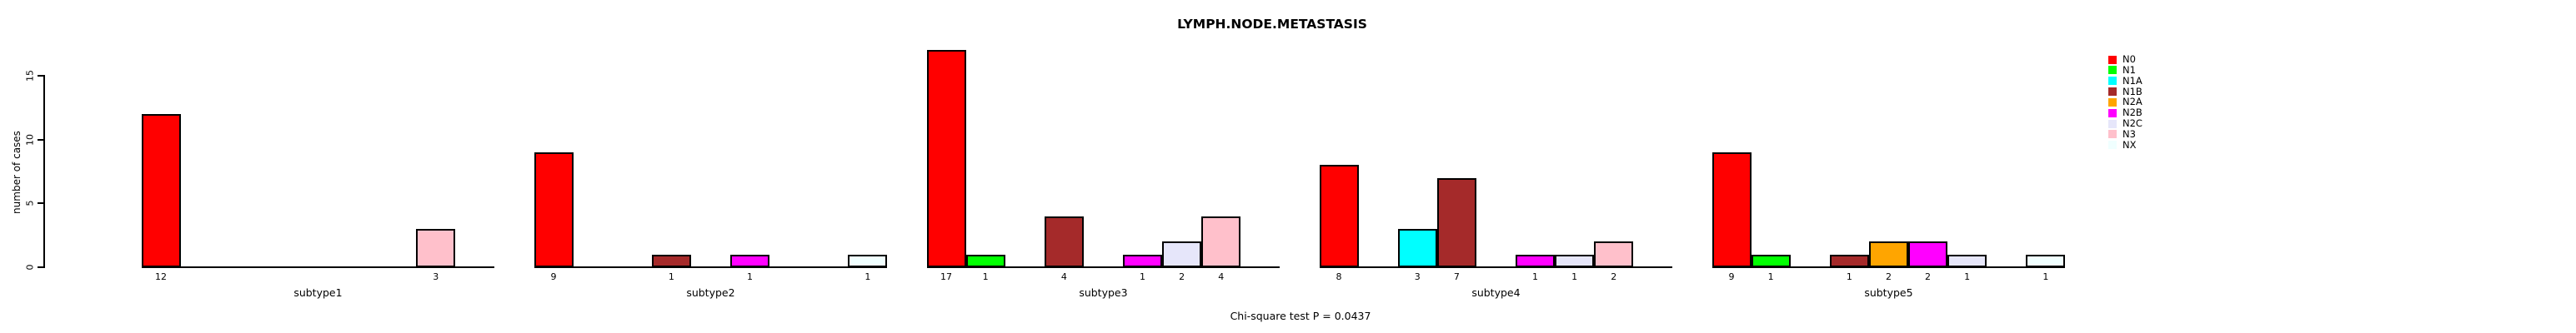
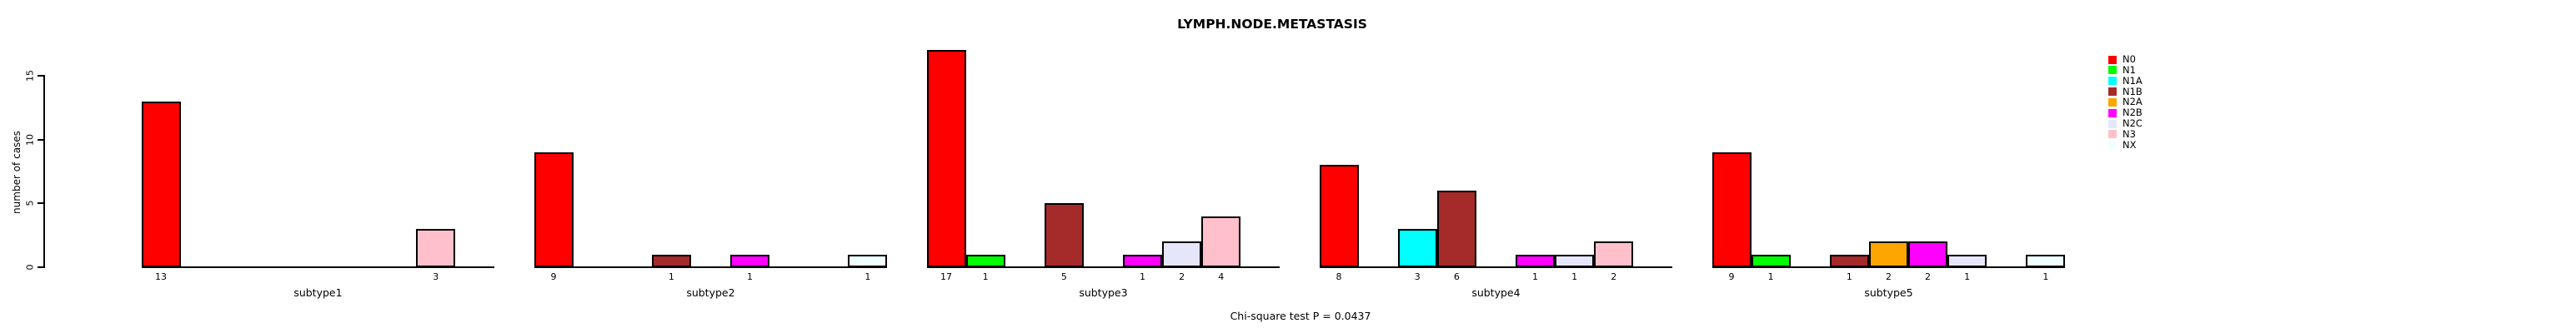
N0/subtype1: 12 -> 13
N1B/subtype3: 4 -> 5
N1B/subtype4: 7 -> 6
